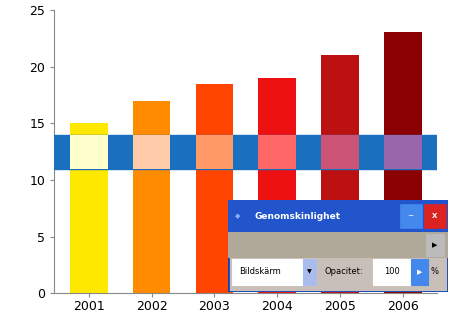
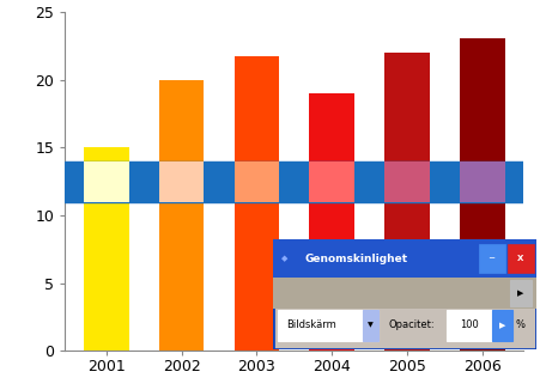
2002: 17.0 -> 20.0
2003: 18.5 -> 21.7
2005: 21.0 -> 22.0
